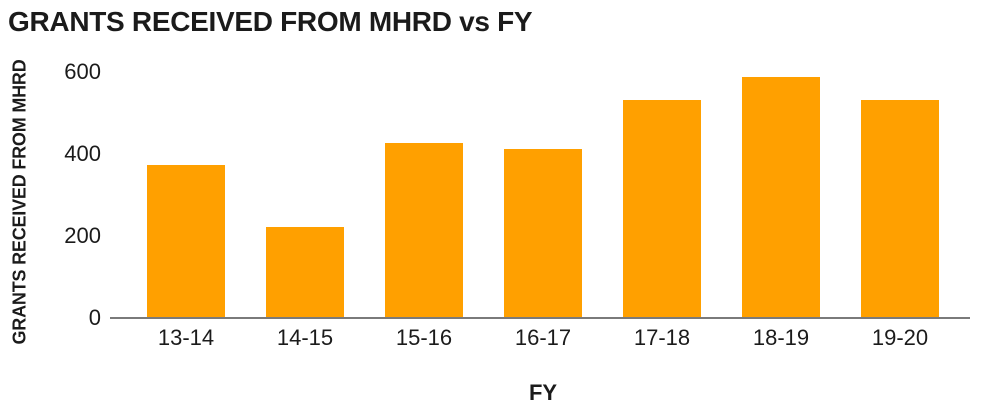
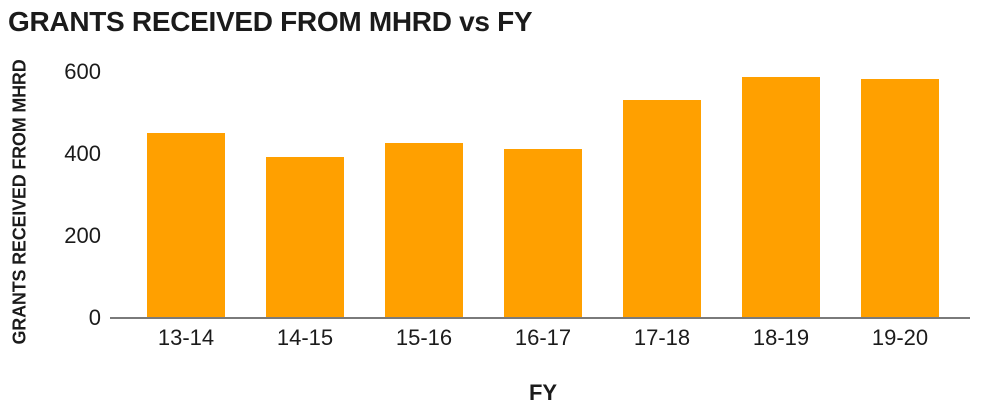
13-14: 370 -> 450
14-15: 220 -> 390
19-20: 530 -> 580
